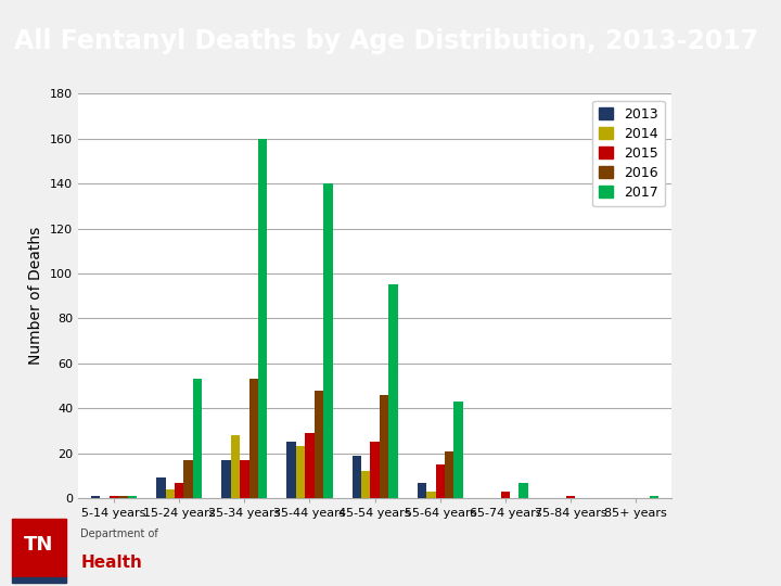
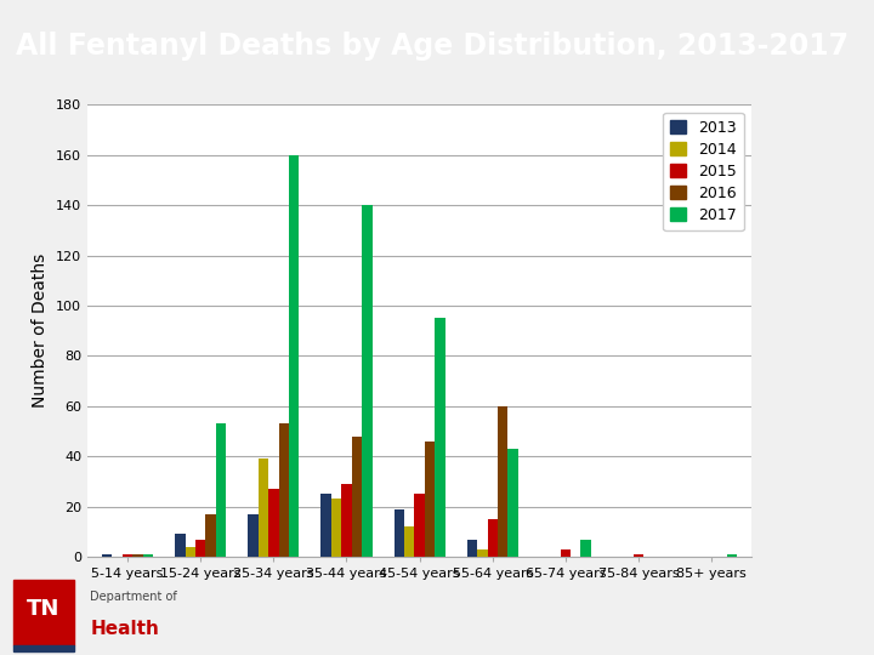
2014/25-34 years: 28 -> 39
2015/25-34 years: 17 -> 27
2016/55-64 years: 21 -> 60
